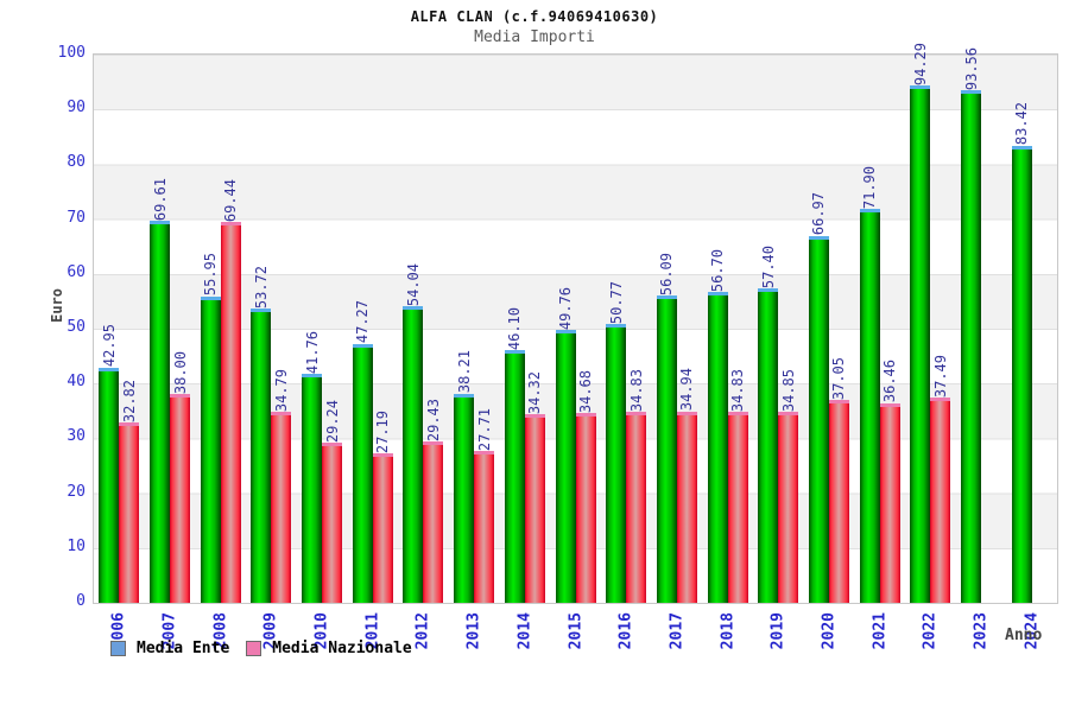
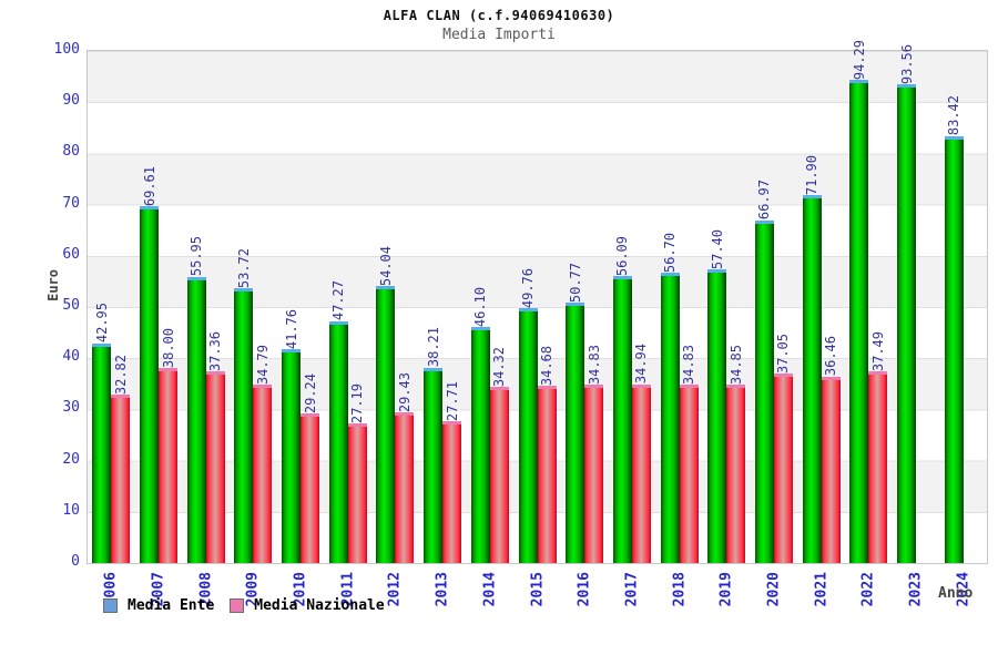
Media Nazionale/2008: 69.44 -> 37.36
